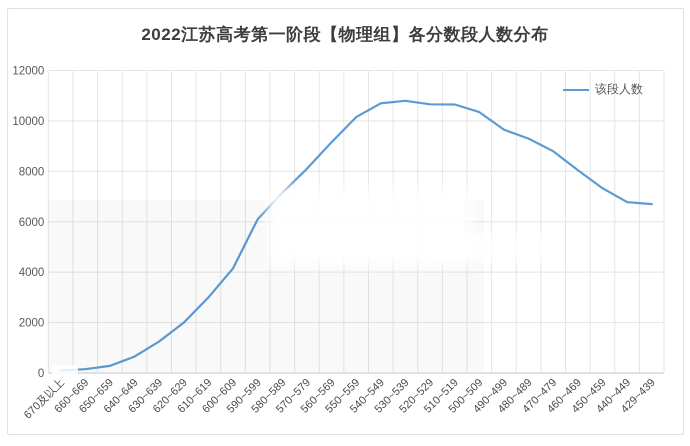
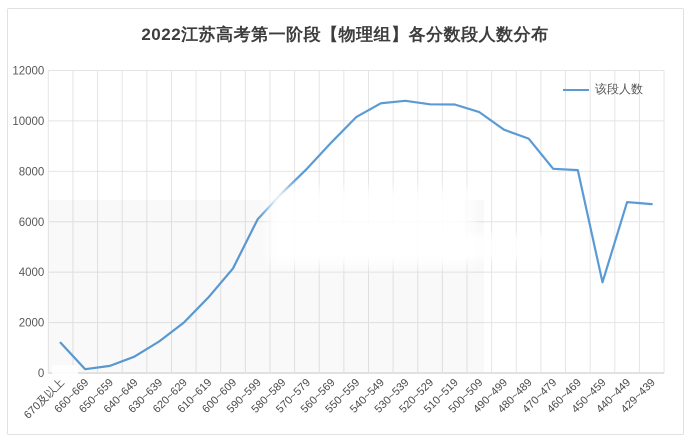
670及以上: 100 -> 1200
470~479: 8800 -> 8100
450~459: 7300 -> 3600
